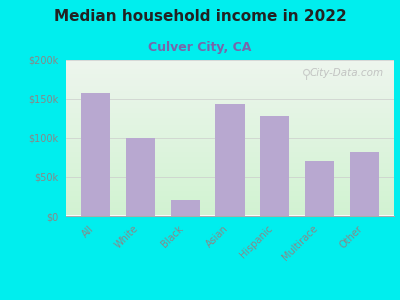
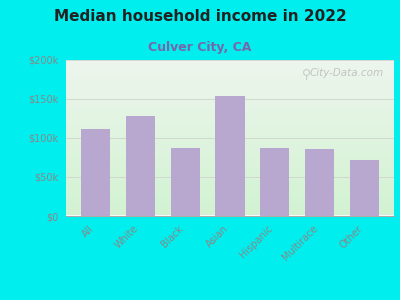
All: $158k -> $112k
White: $100k -> $128k
Black: $20k -> $87k
Asian: $144k -> $154k
Hispanic: $128k -> $87k
Multirace: $70k -> $86k
Other: $82k -> $72k
